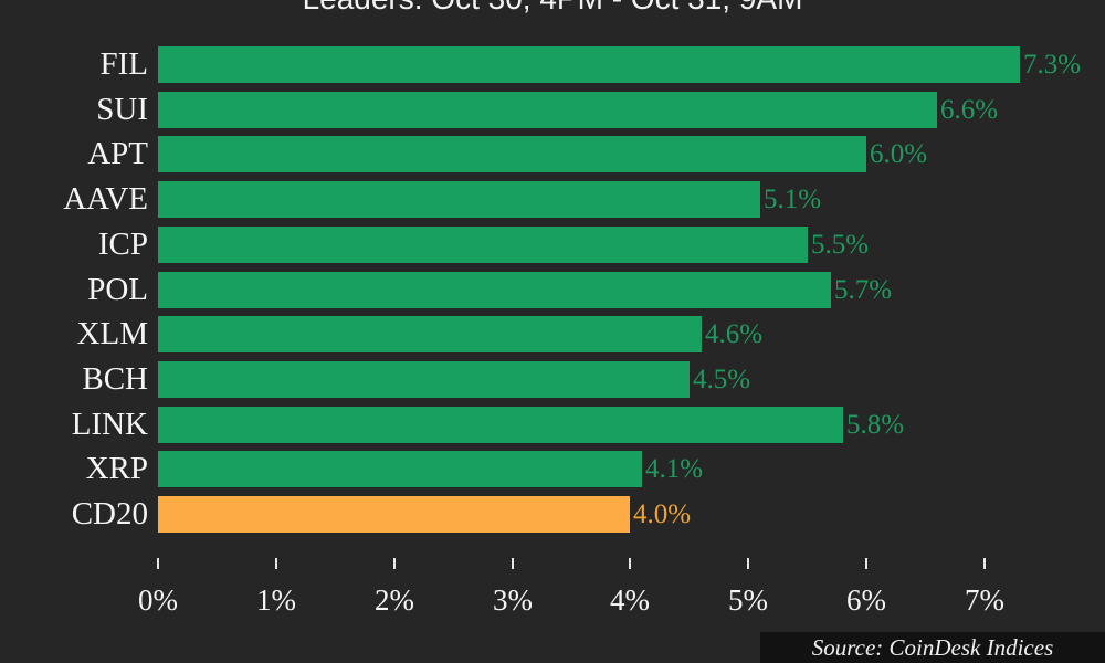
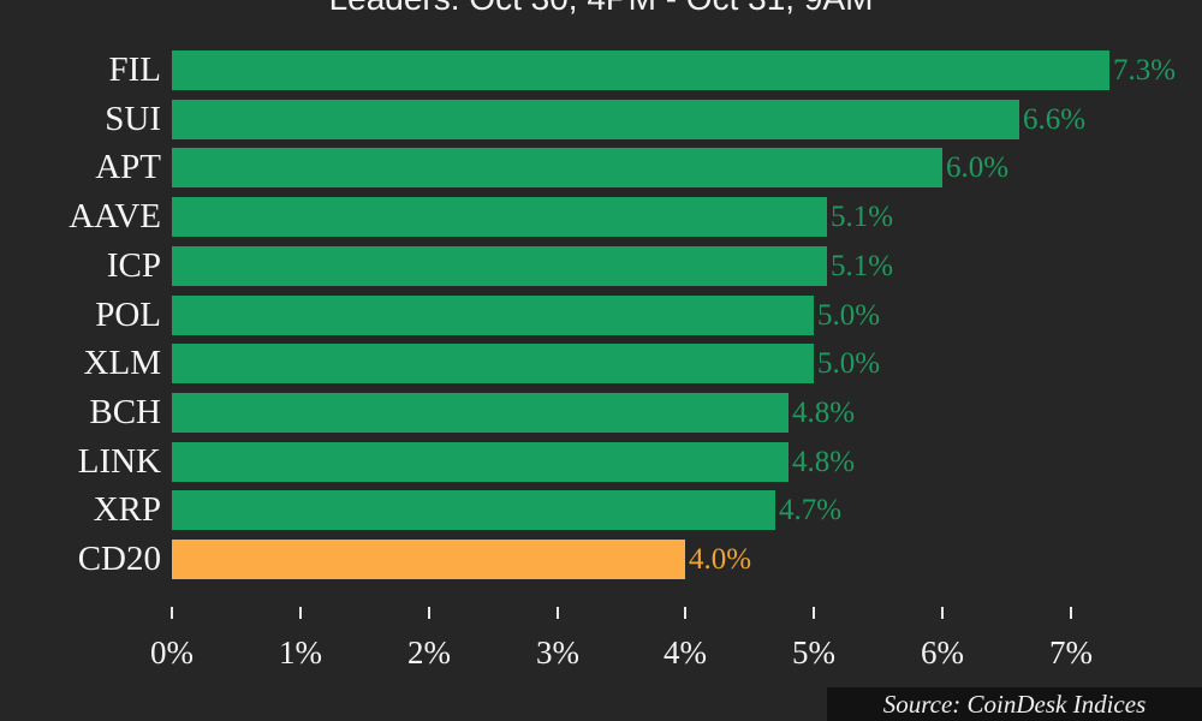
ICP: 5.5% -> 5.1%
POL: 5.7% -> 5.0%
XLM: 4.6% -> 5.0%
BCH: 4.5% -> 4.8%
LINK: 5.8% -> 4.8%
XRP: 4.1% -> 4.7%
